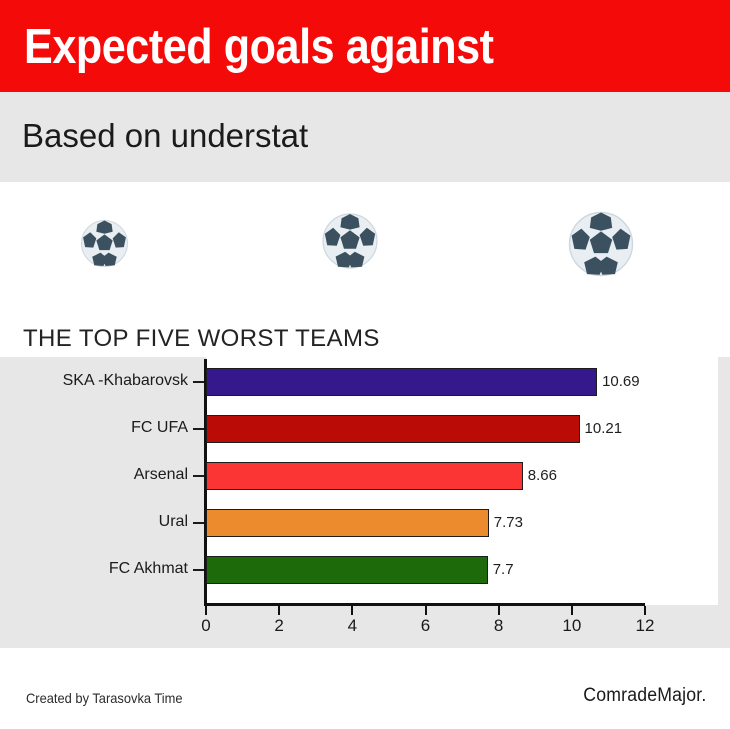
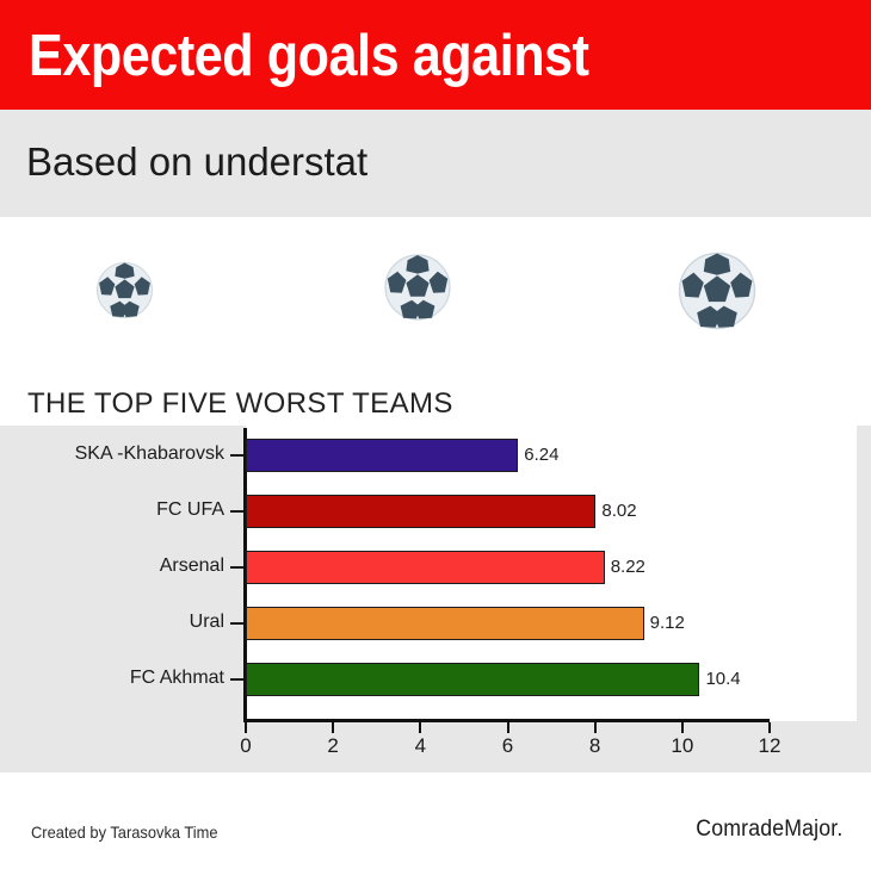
SKA -Khabarovsk: 10.69 -> 6.24
FC UFA: 10.21 -> 8.02
Arsenal: 8.66 -> 8.22
Ural: 7.73 -> 9.12
FC Akhmat: 7.7 -> 10.4
